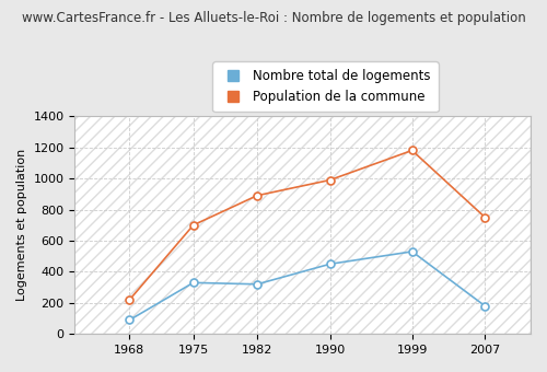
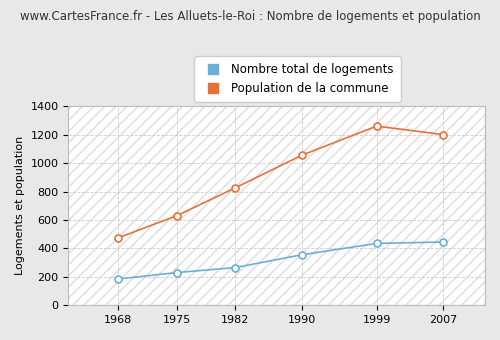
Nombre total de logements/1968: 90 -> 180
Population de la commune/1968: 220 -> 480
Nombre total de logements/1975: 330 -> 230
Population de la commune/1975: 700 -> 630
Nombre total de logements/1982: 320 -> 260
Population de la commune/1982: 890 -> 820
Nombre total de logements/1990: 450 -> 360
Population de la commune/1990: 990 -> 1060
Nombre total de logements/1999: 530 -> 440
Population de la commune/1999: 1180 -> 1260
Nombre total de logements/2007: 180 -> 440
Population de la commune/2007: 750 -> 1200
